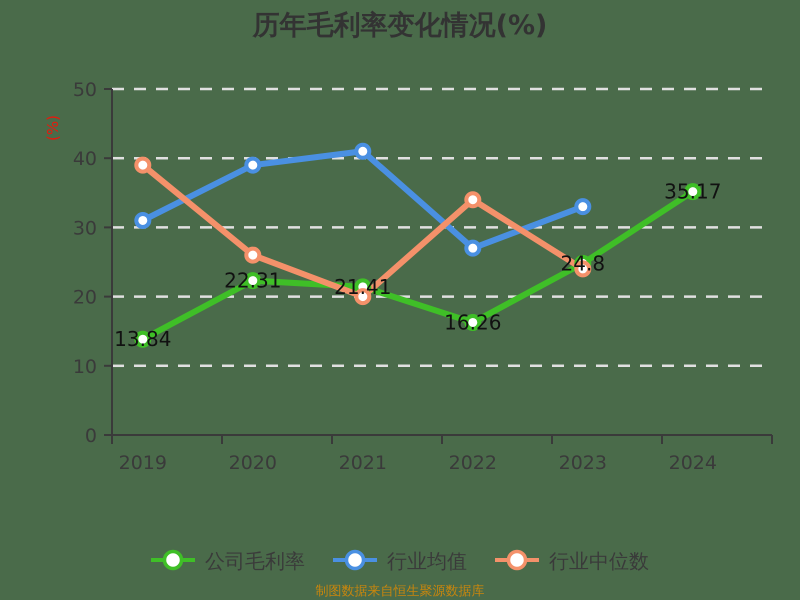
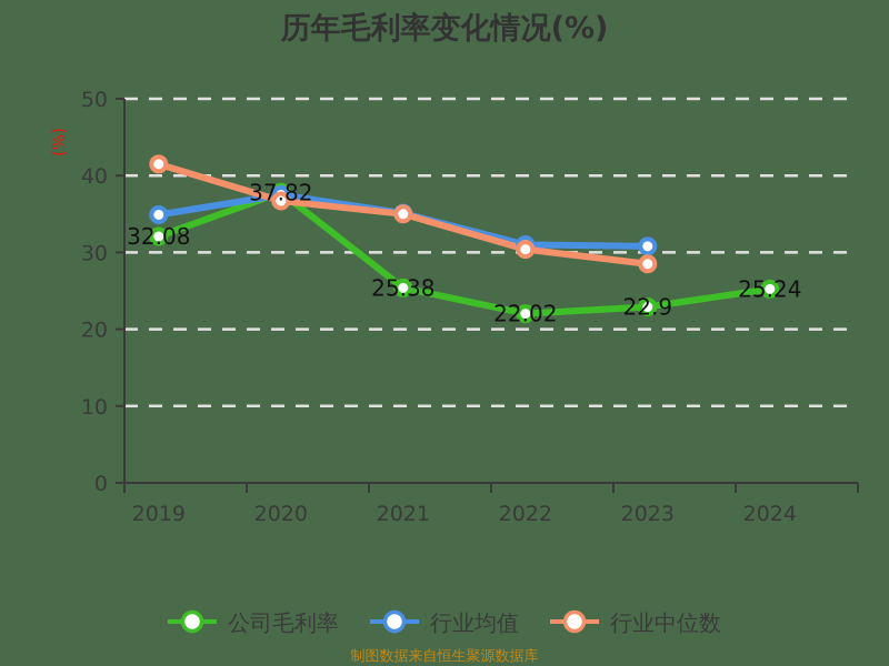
公司毛利率/2019: 13.84 -> 32.08
行业均值/2019: 31 -> 35
行业中位数/2019: 39 -> 42
公司毛利率/2020: 22.31 -> 37.82
行业均值/2020: 39 -> 38
行业中位数/2020: 26 -> 37
公司毛利率/2021: 21.41 -> 25.38
行业均值/2021: 41 -> 35
行业中位数/2021: 20 -> 35
公司毛利率/2022: 16.26 -> 22.02
行业均值/2022: 27 -> 31
行业中位数/2022: 34 -> 30
公司毛利率/2023: 24.8 -> 22.9
行业均值/2023: 33 -> 31
行业中位数/2023: 24 -> 28
公司毛利率/2024: 35.17 -> 25.24
